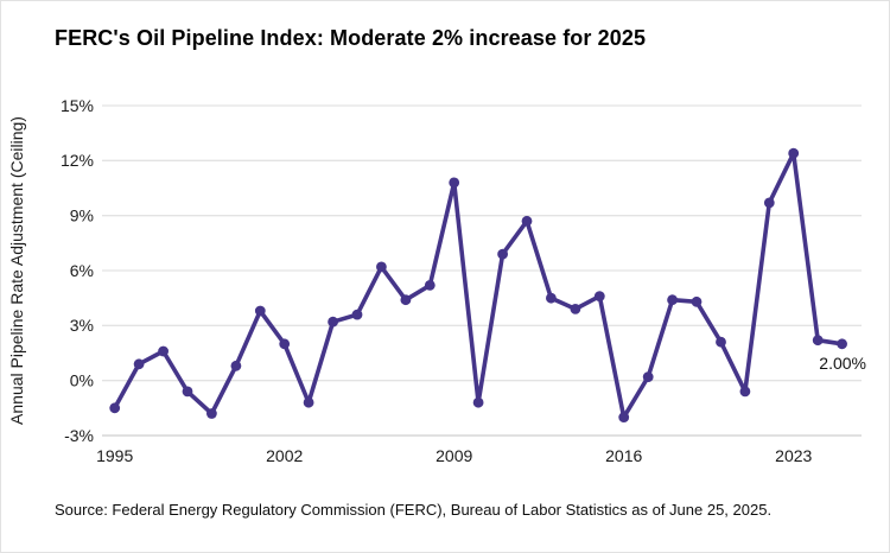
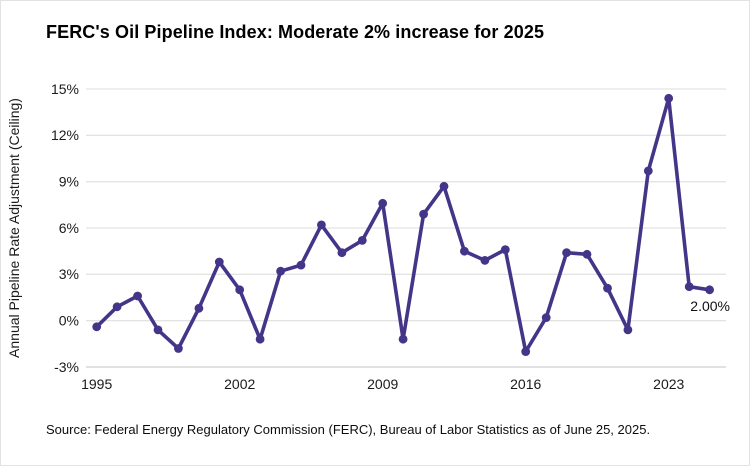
1995: -1.5% -> -0.4%
2009: 10.8% -> 7.6%
2023: 12.4% -> 14.4%
